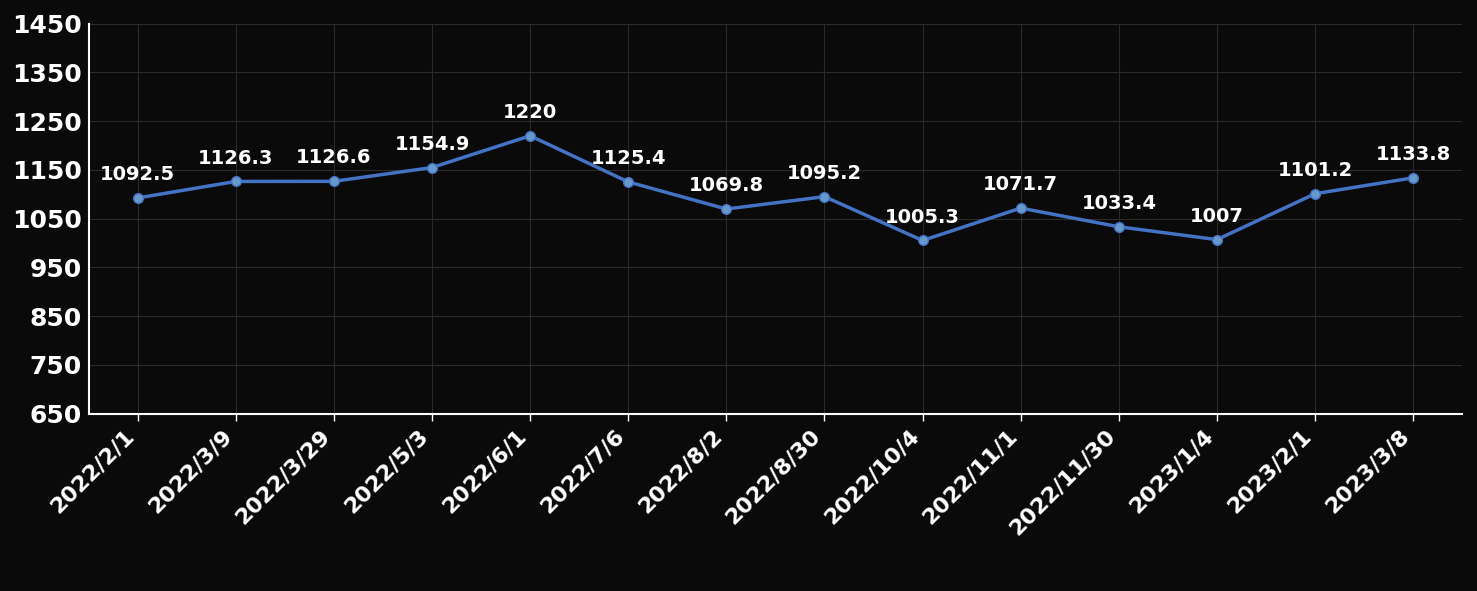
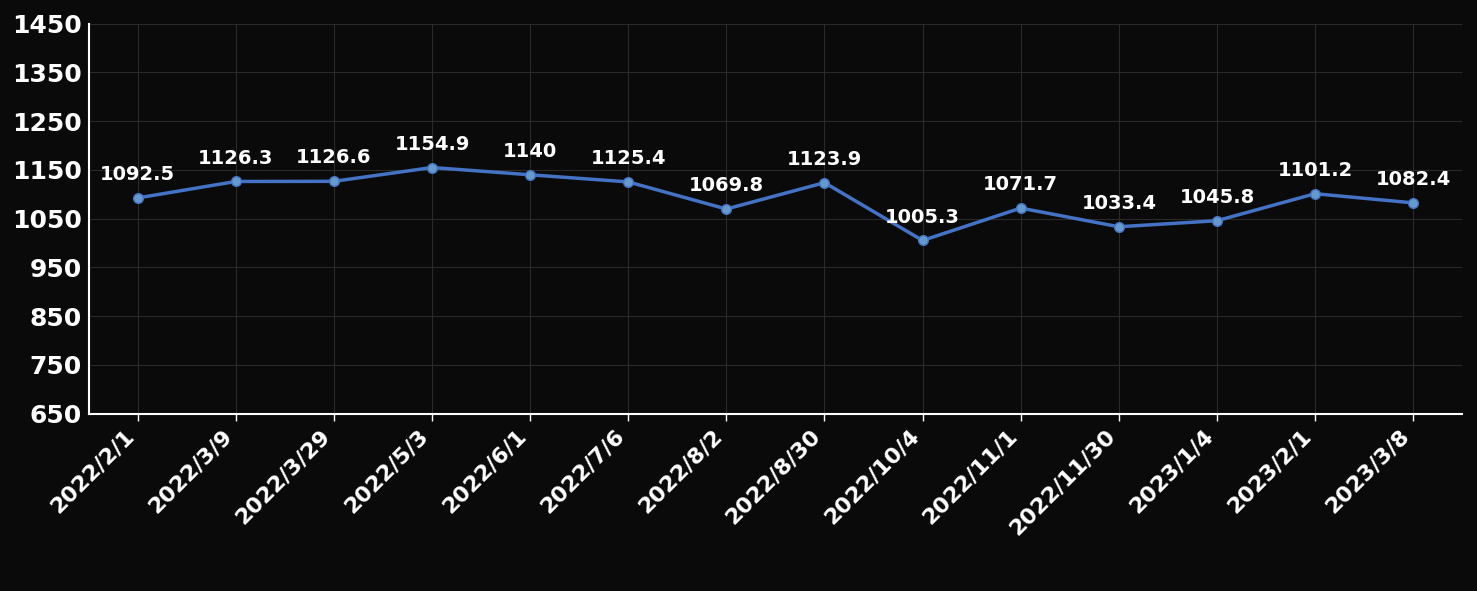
2022/6/1: 1220 -> 1140
2022/8/30: 1095.2 -> 1123.9
2023/1/4: 1007 -> 1045.8
2023/3/8: 1133.8 -> 1082.4
